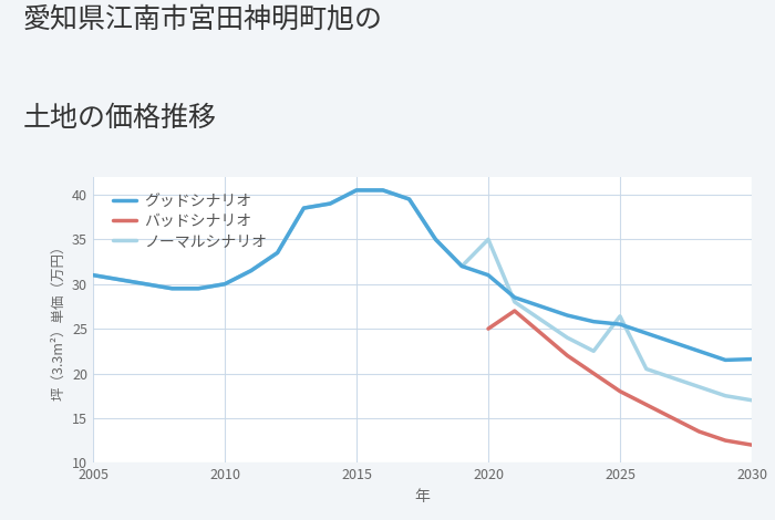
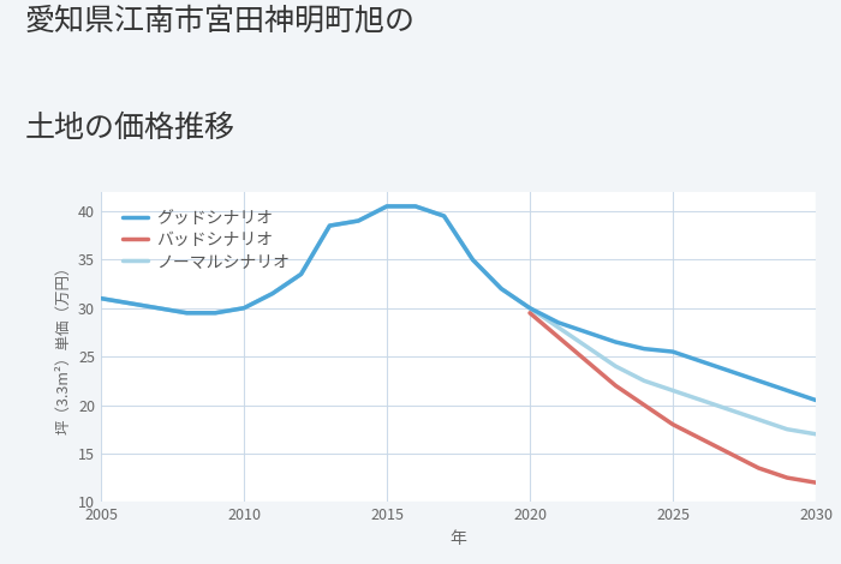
グッドシナリオ/2020: 31.0 -> 30.0
バッドシナリオ/2020: 25.0 -> 29.5
ノーマルシナリオ/2020: 35.0 -> 30.0
ノーマルシナリオ/2025: 26.4 -> 21.5
グッドシナリオ/2030: 21.6 -> 20.5
